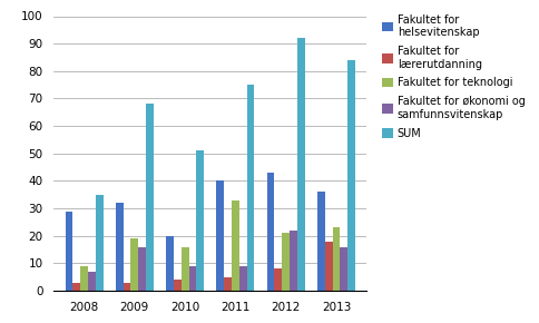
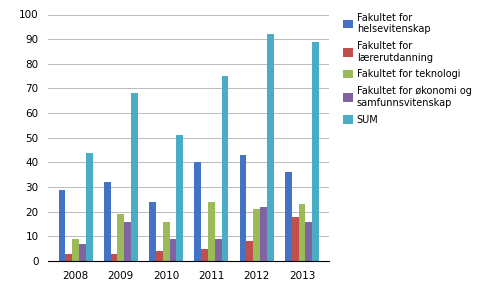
SUM/2008: 35 -> 44
Fakultet for helsevitenskap/2010: 20 -> 24
Fakultet for teknologi/2011: 33 -> 24
SUM/2013: 84 -> 89
